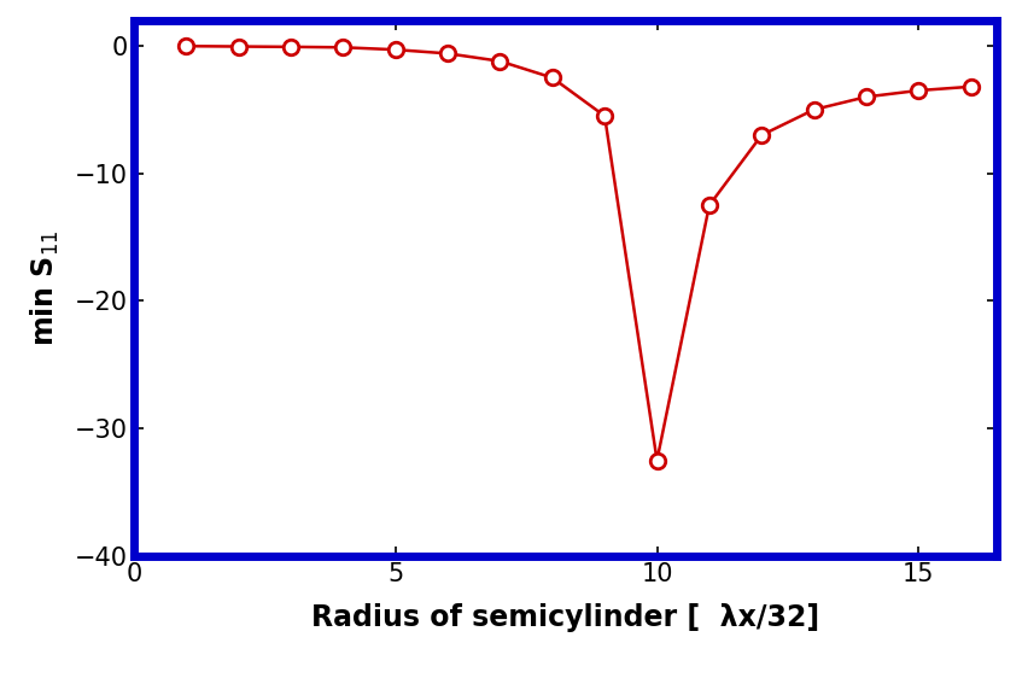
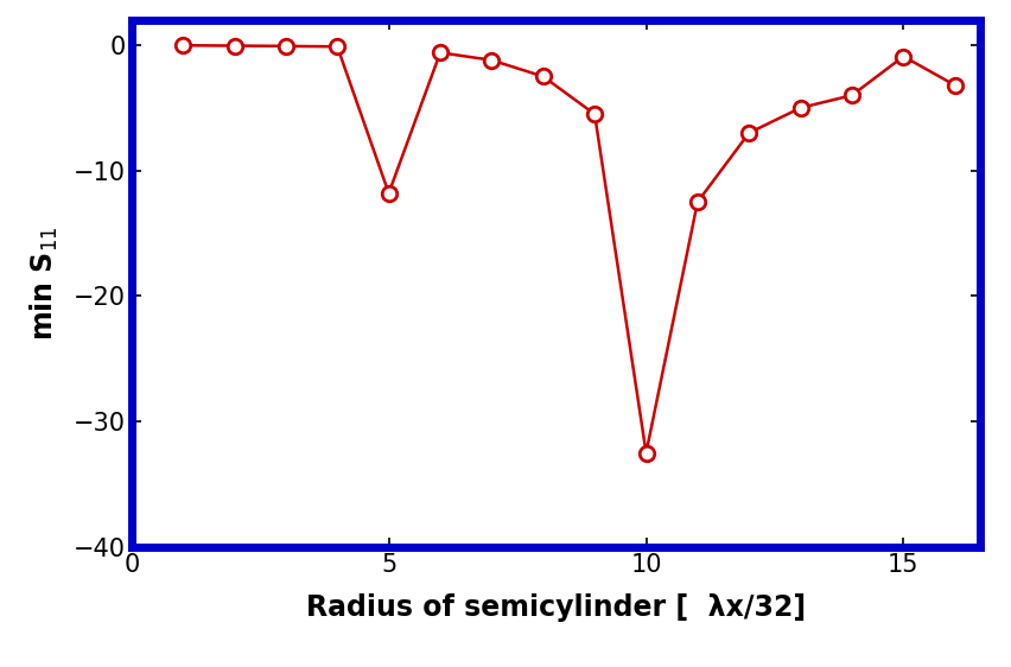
5: -0.3 -> -11.8
15: -3.5 -> -0.9
